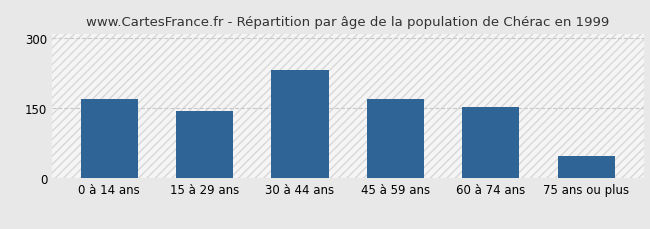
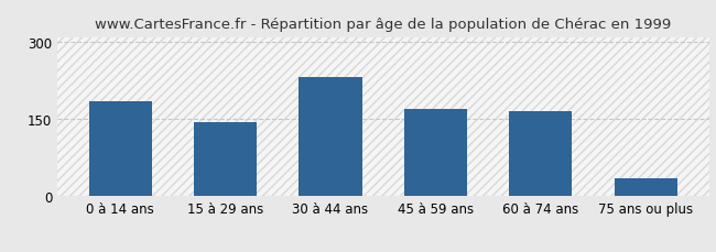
0 à 14 ans: 170 -> 185
60 à 74 ans: 152 -> 165
75 ans ou plus: 47 -> 35
